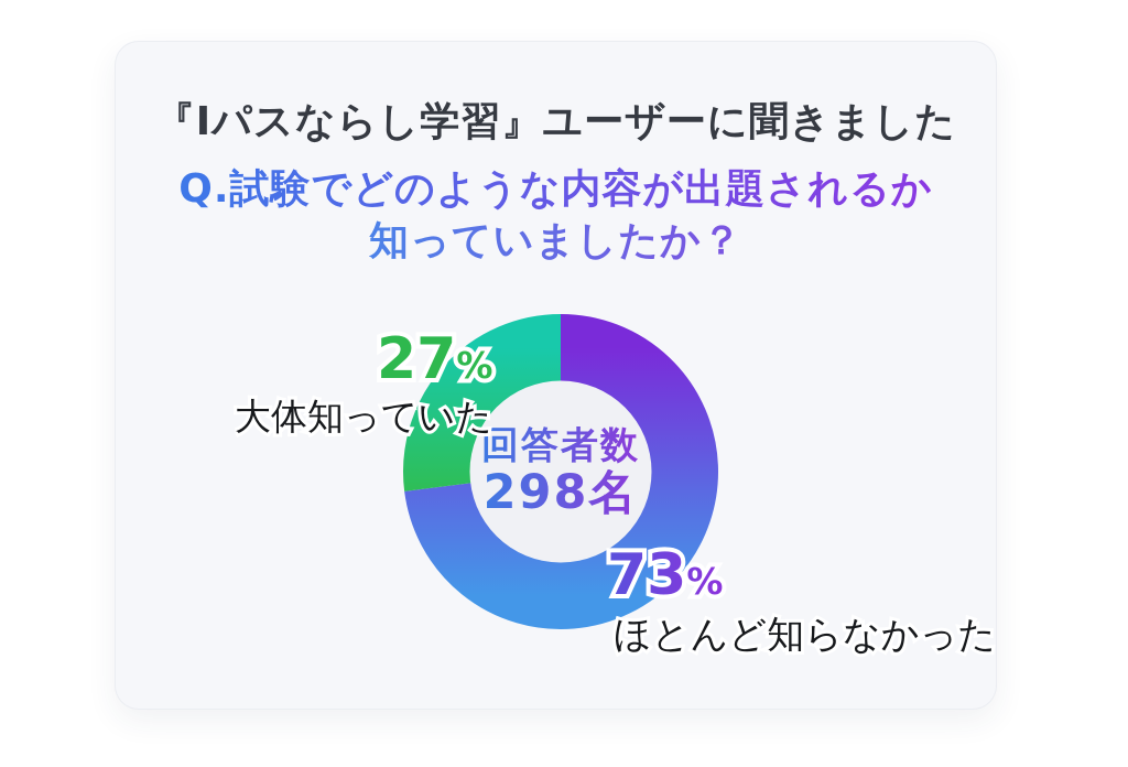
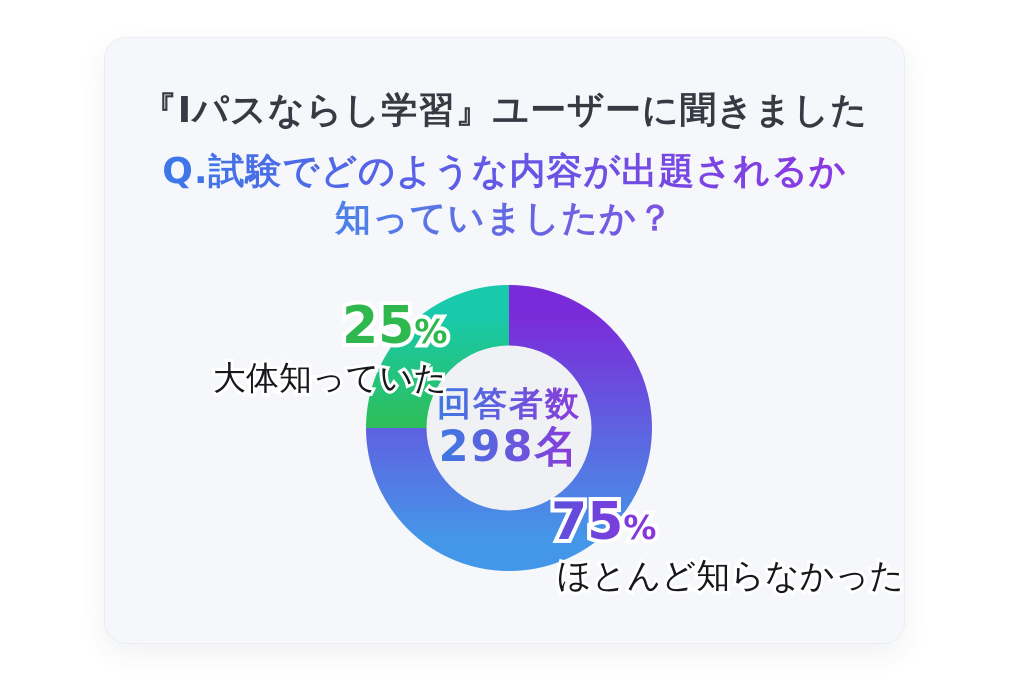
ほとんど知らなかった: 73 -> 75
大体知っていた: 27 -> 25
